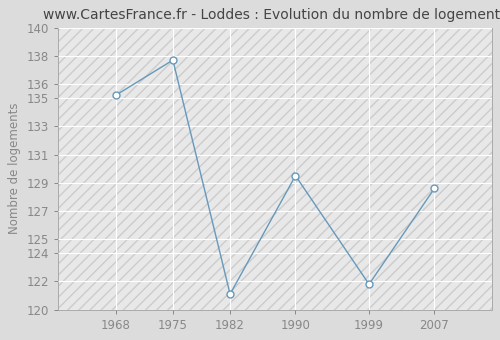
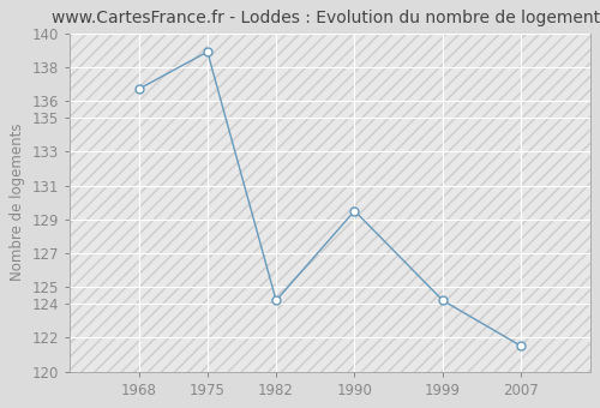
1968: 135.2 -> 136.7
1975: 137.7 -> 138.9
1982: 121.1 -> 124.2
1999: 121.8 -> 124.2
2007: 128.6 -> 121.5
